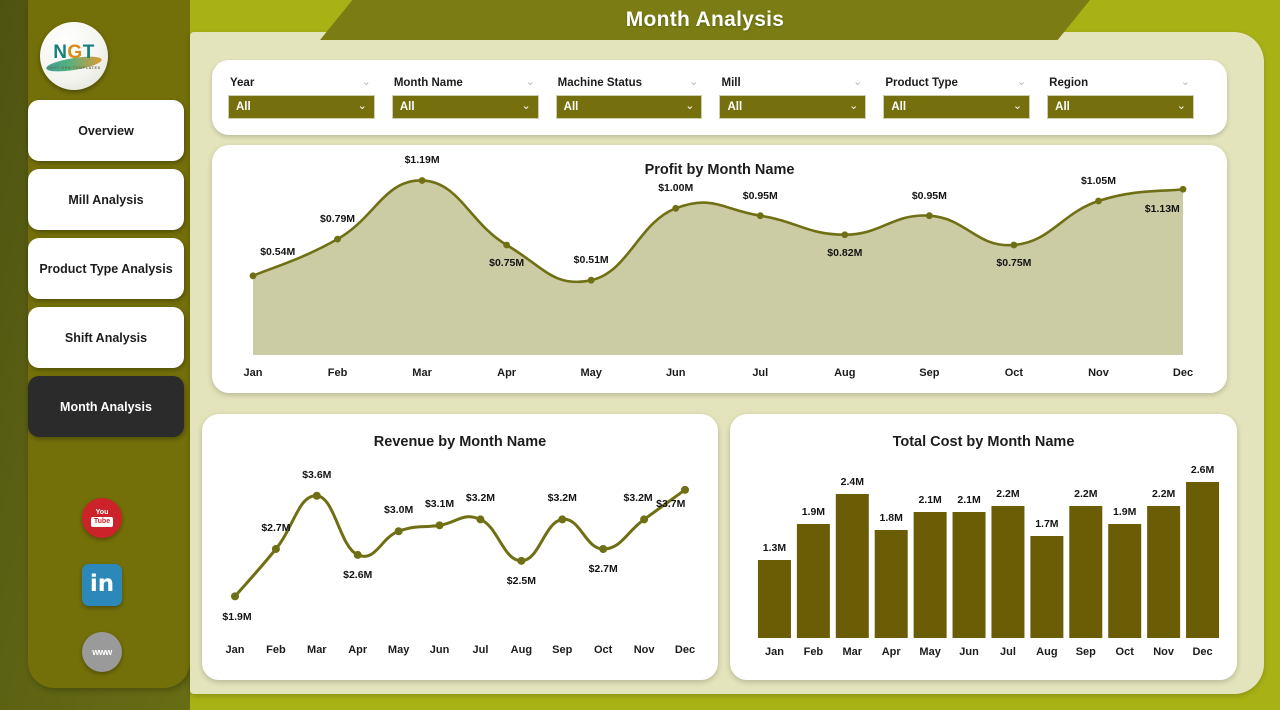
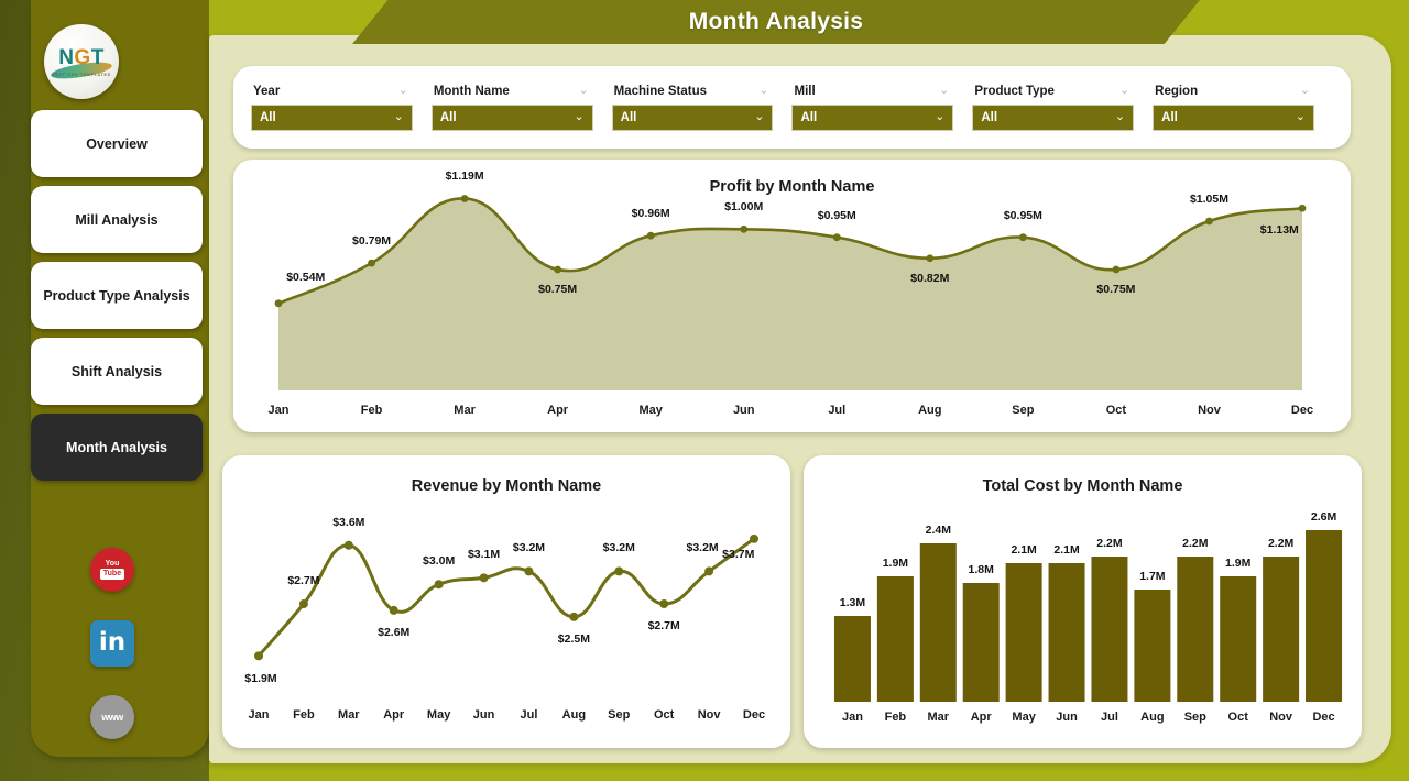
Profit by Month Name/May: $0.51M -> $0.96M
